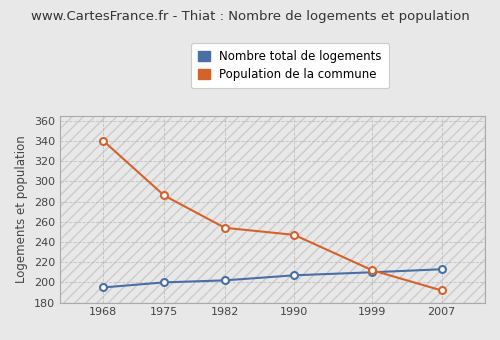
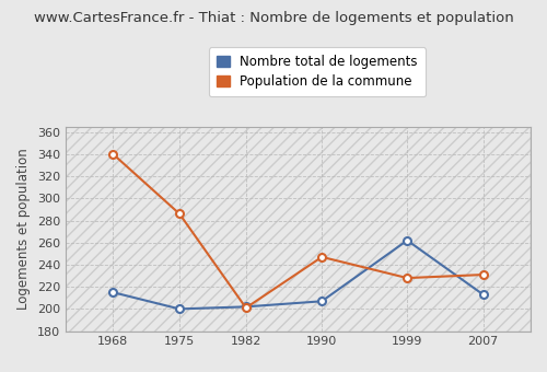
Nombre total de logements/1968: 195 -> 215
Population de la commune/1982: 254 -> 201
Nombre total de logements/1999: 210 -> 262
Population de la commune/1999: 212 -> 228
Population de la commune/2007: 192 -> 231
